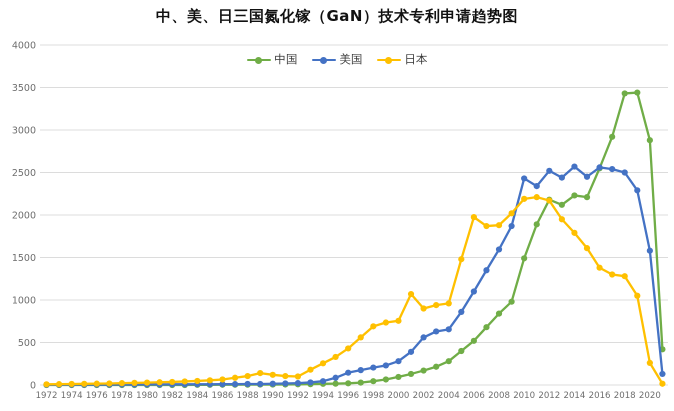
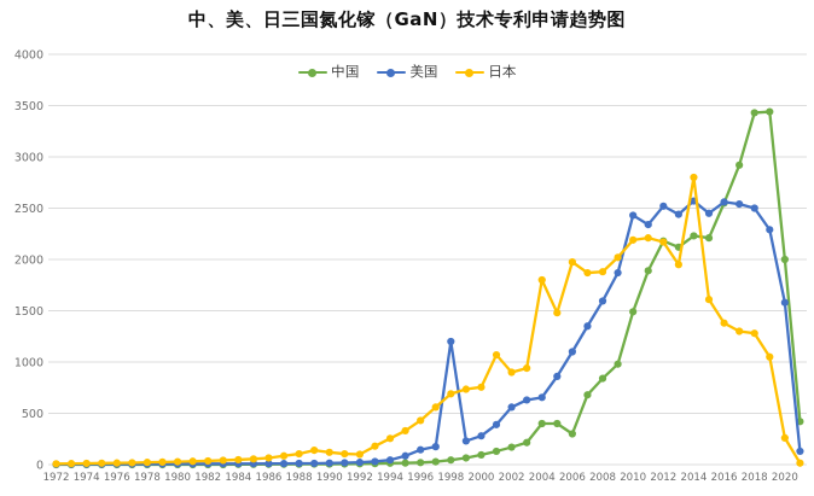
美国/1998: 200 -> 1200
中国/2004: 300 -> 400
日本/2004: 1000 -> 1800
中国/2006: 500 -> 300
日本/2014: 1800 -> 2800
中国/2020: 2900 -> 2000
